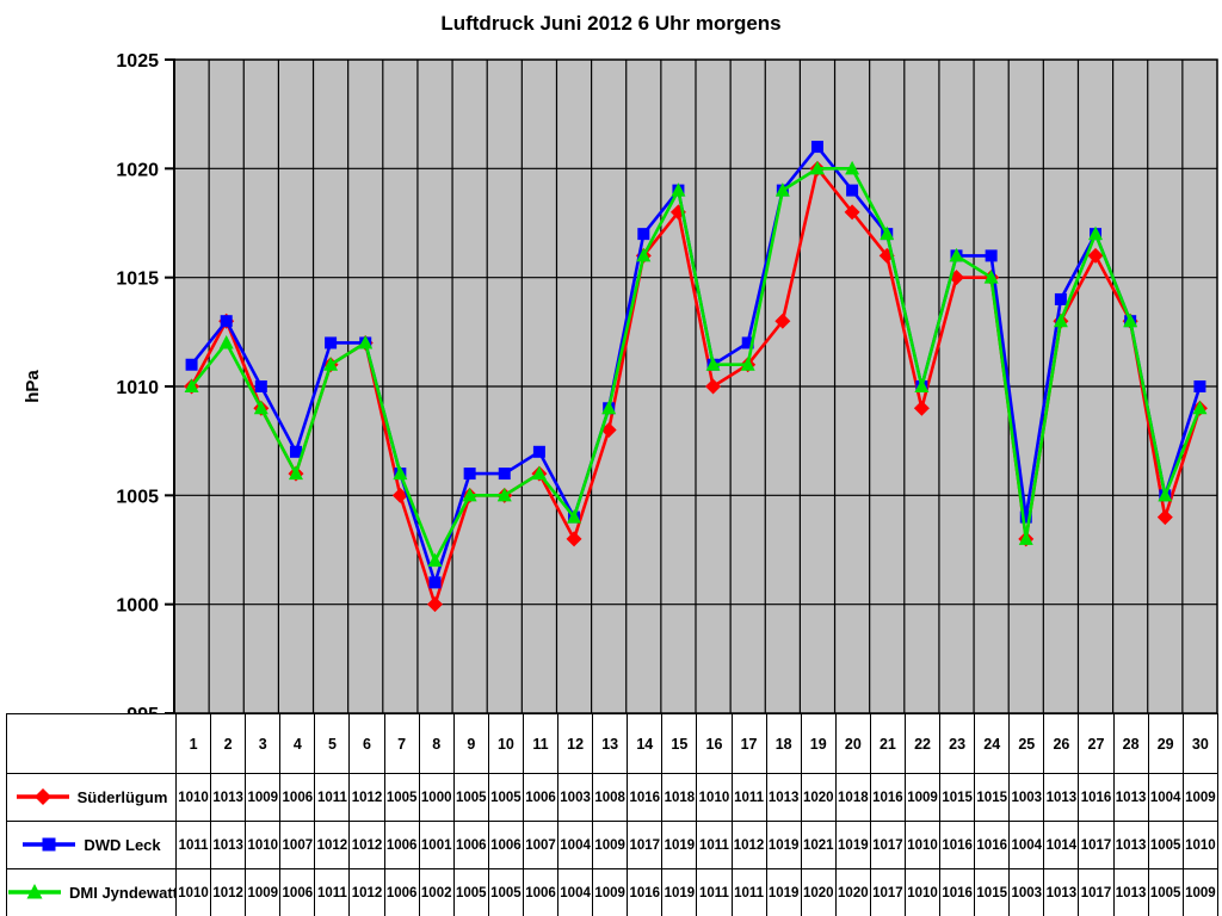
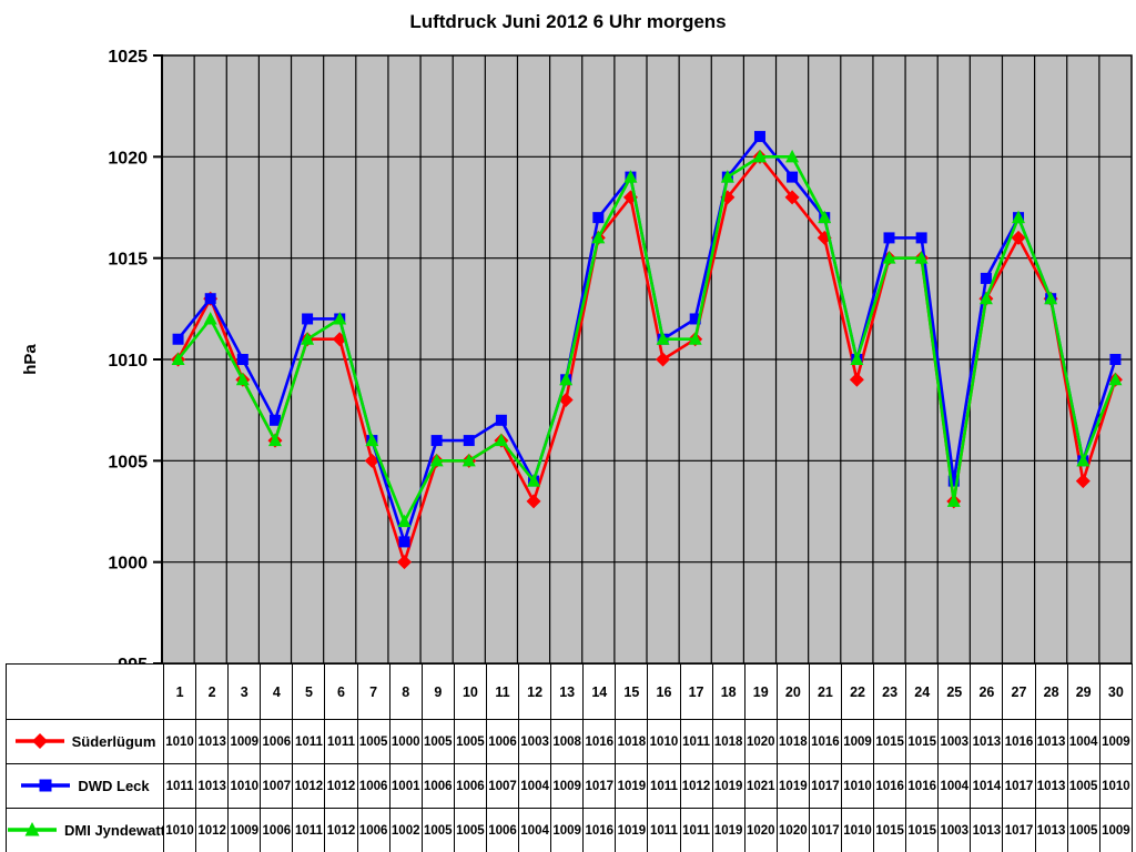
Süderlügum/6: 1012 -> 1011
Süderlügum/18: 1013 -> 1018
DMI Jyndewatt/23: 1016 -> 1015
